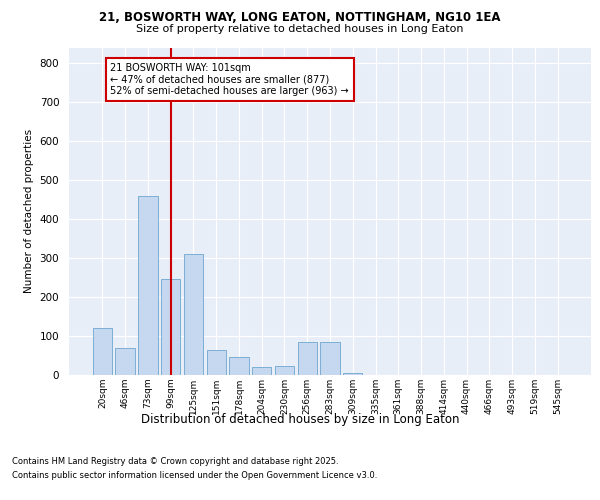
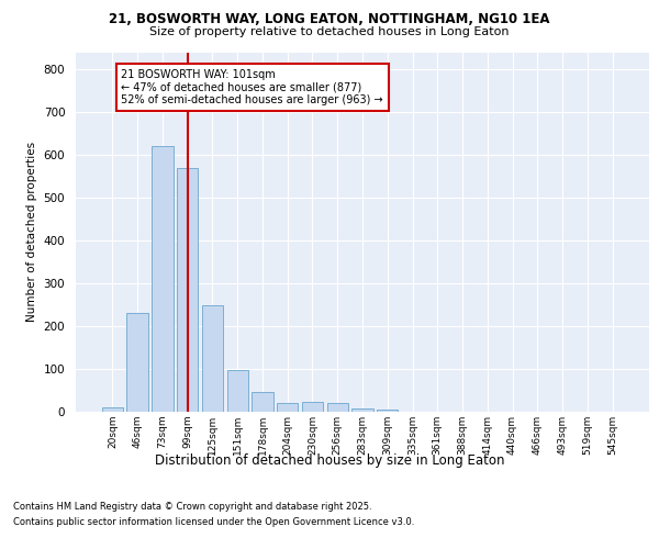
20sqm: 120 -> 10
46sqm: 70 -> 232
73sqm: 460 -> 620
99sqm: 245 -> 570
125sqm: 310 -> 250
151sqm: 65 -> 98
256sqm: 85 -> 20
283sqm: 85 -> 8
